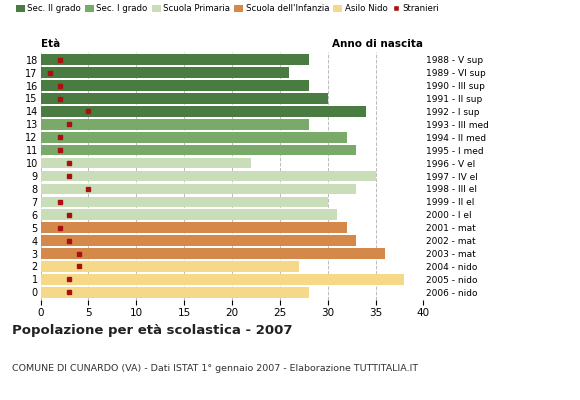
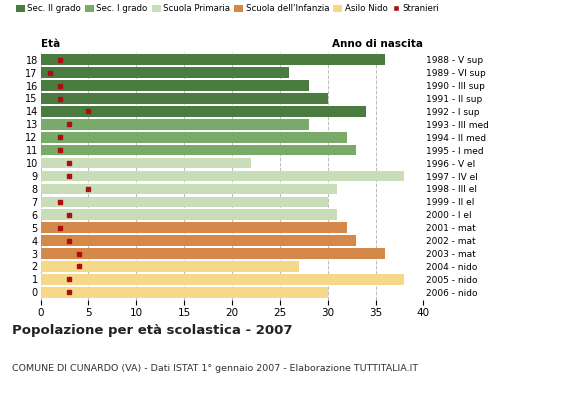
18: 28 -> 36
9: 35 -> 38
8: 33 -> 31
0: 28 -> 30
